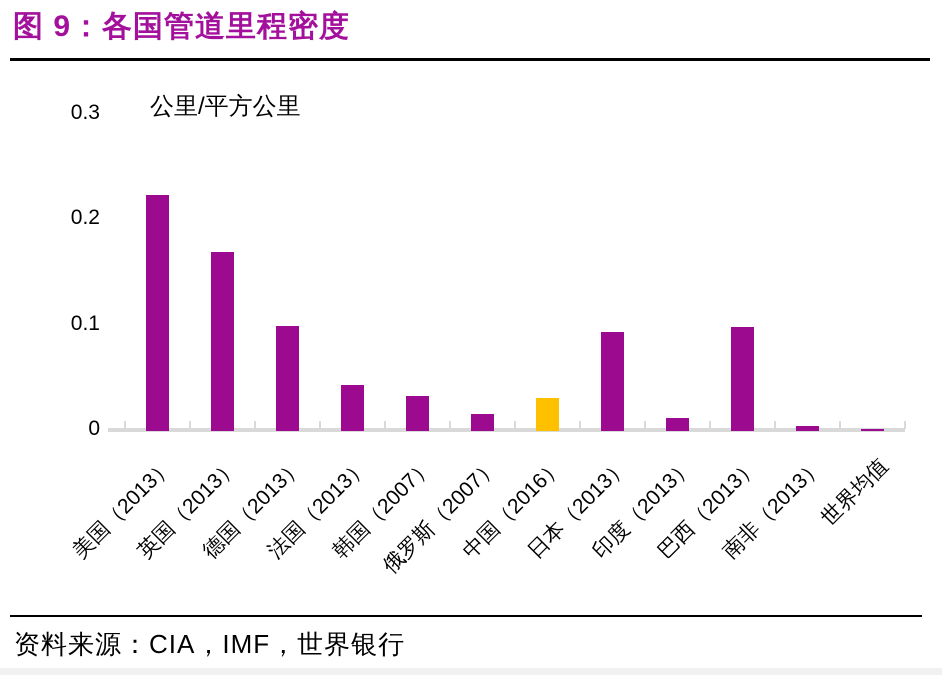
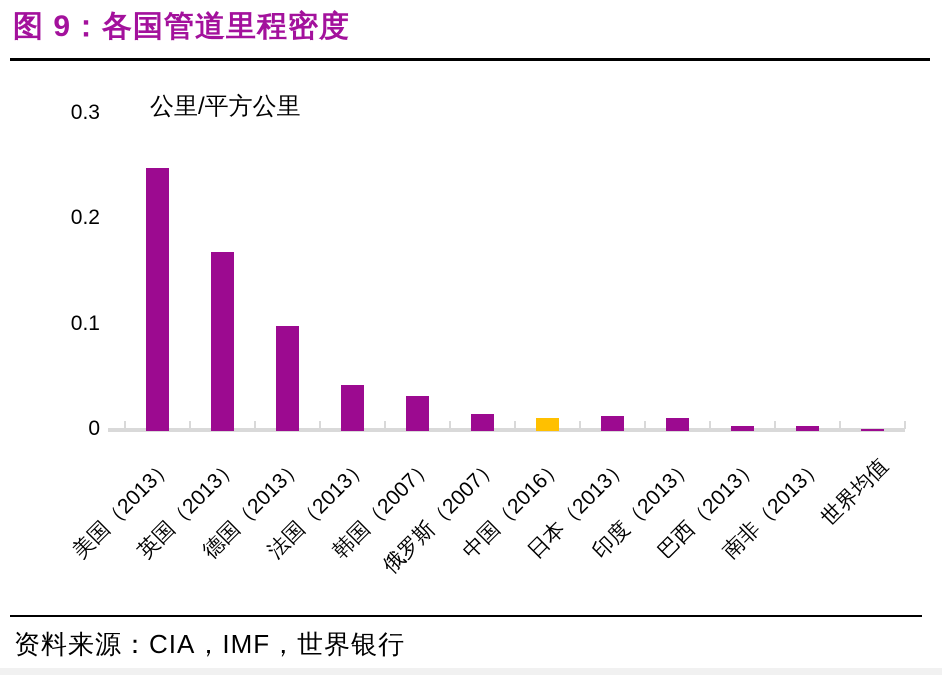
美国（2013）: 0.224 -> 0.250
中国（2016）: 0.031 -> 0.012
日本（2013）: 0.094 -> 0.014
巴西（2013）: 0.099 -> 0.005
